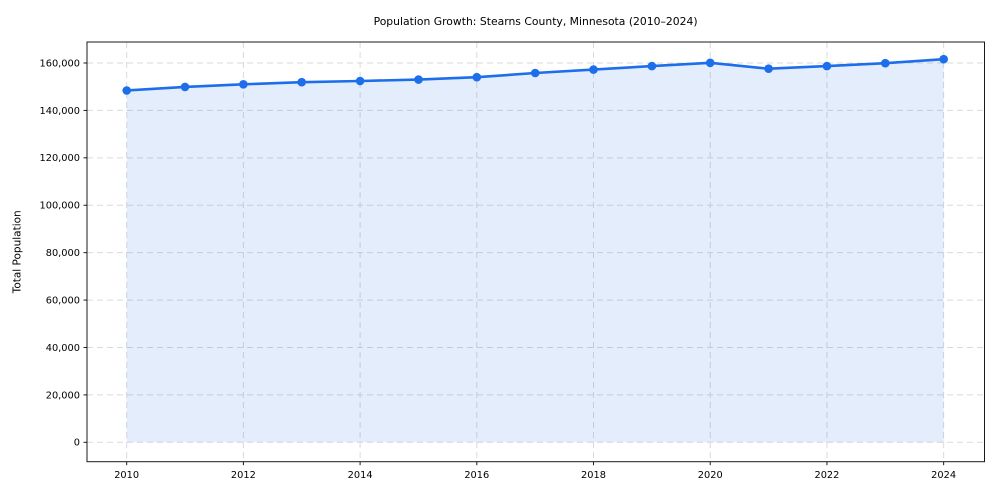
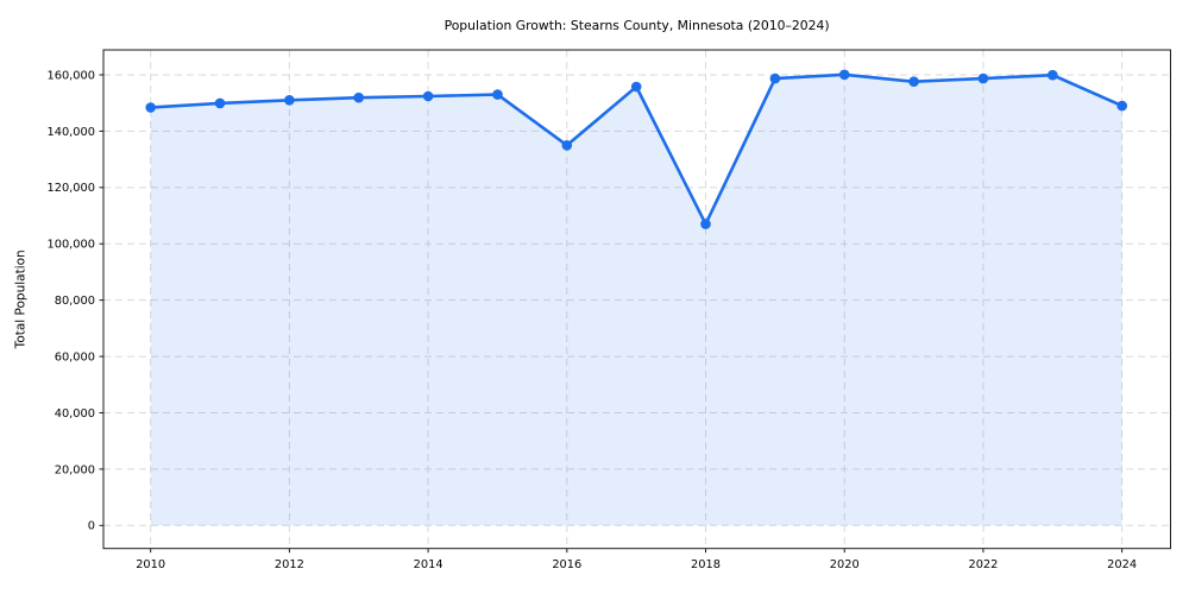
2016: 154000 -> 135000
2018: 157000 -> 107000
2024: 162000 -> 149000
